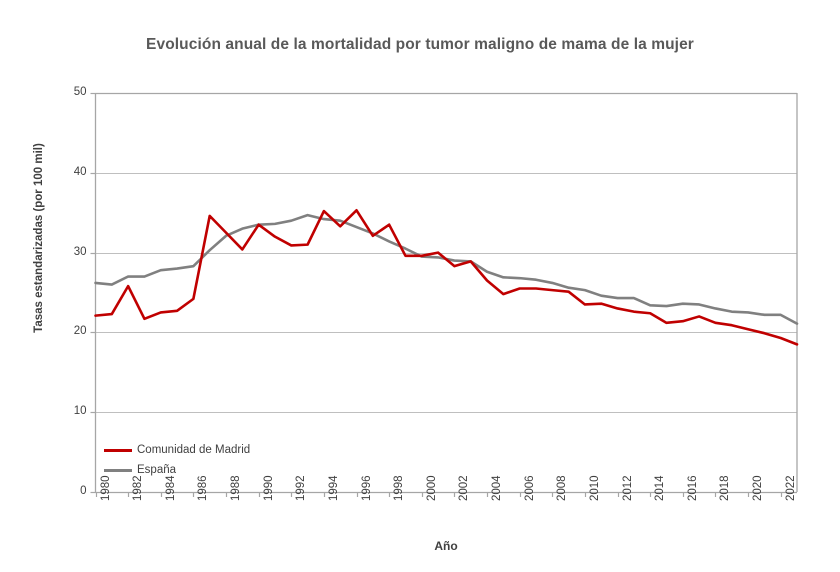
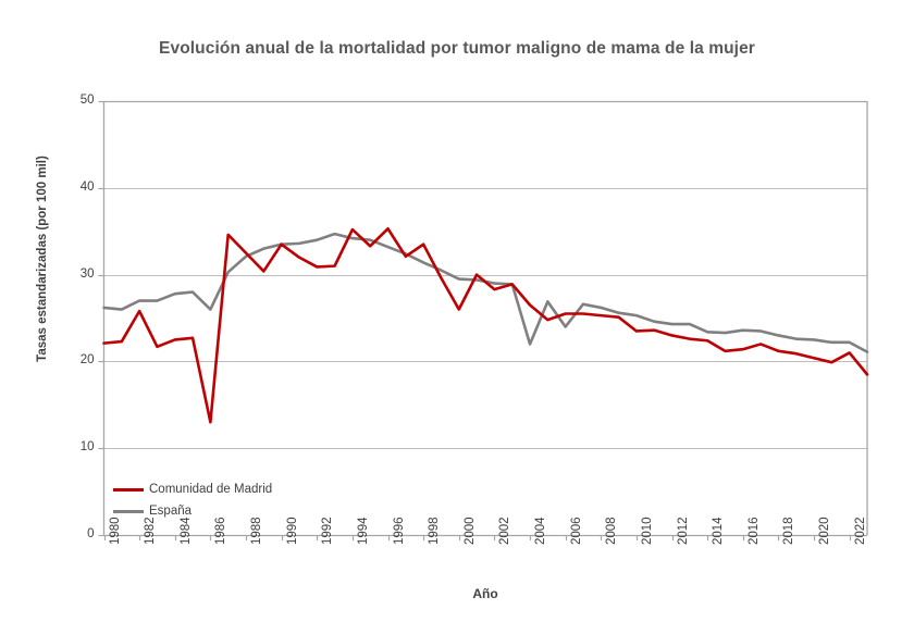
Comunidad de Madrid/1986: 24 -> 13
España/1986: 28 -> 26
Comunidad de Madrid/2000: 30 -> 26
España/2004: 28 -> 22
España/2006: 27 -> 24
Comunidad de Madrid/2022: 19 -> 21
